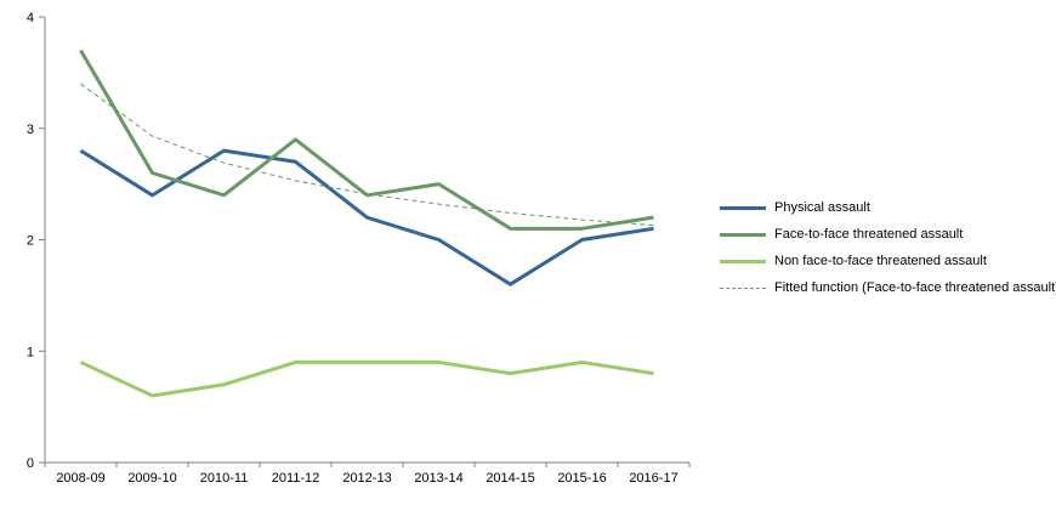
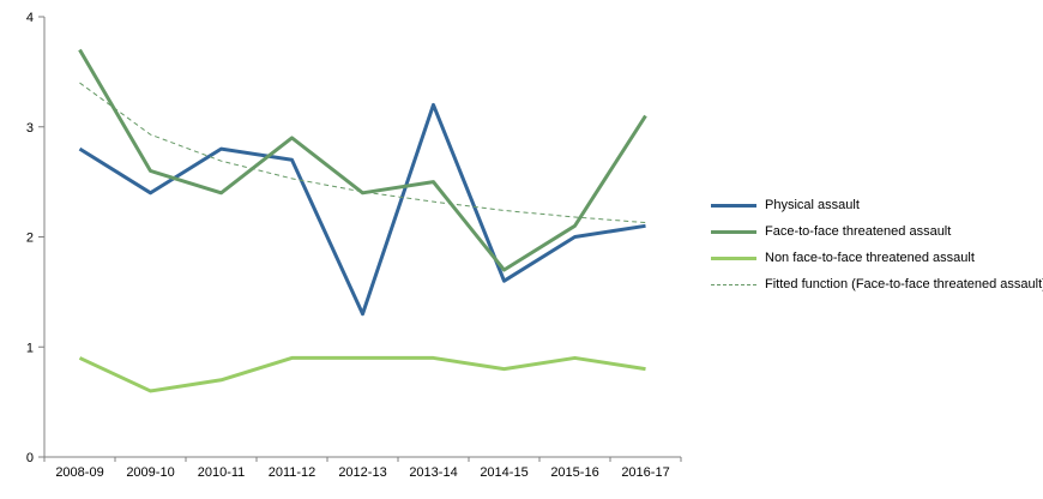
Physical assault/2012-13: 2.2 -> 1.3
Physical assault/2013-14: 2.0 -> 3.2
Face-to-face threatened assault/2014-15: 2.1 -> 1.7
Face-to-face threatened assault/2016-17: 2.2 -> 3.1
